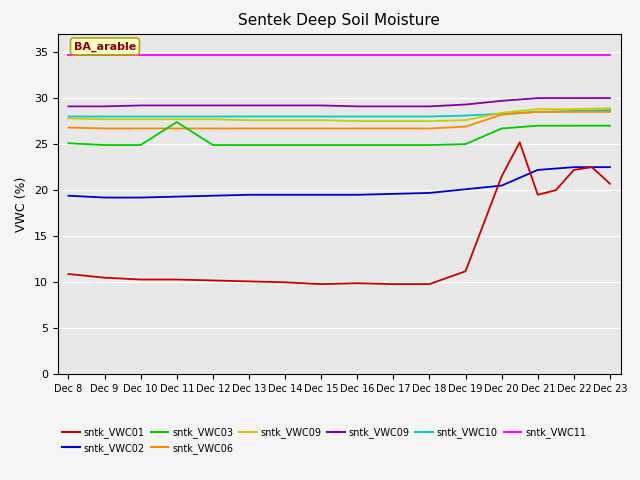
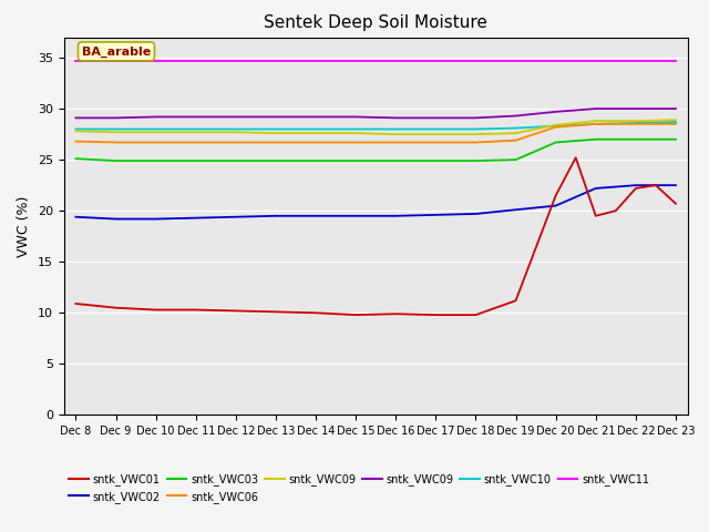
sntk_VWC03/Dec 11: 27.4 -> 24.9
